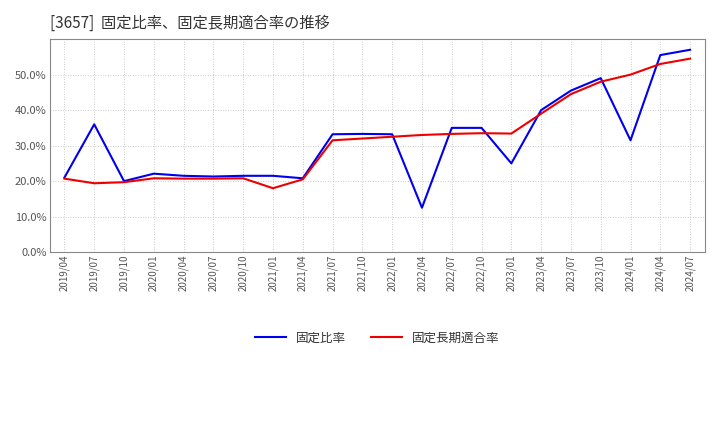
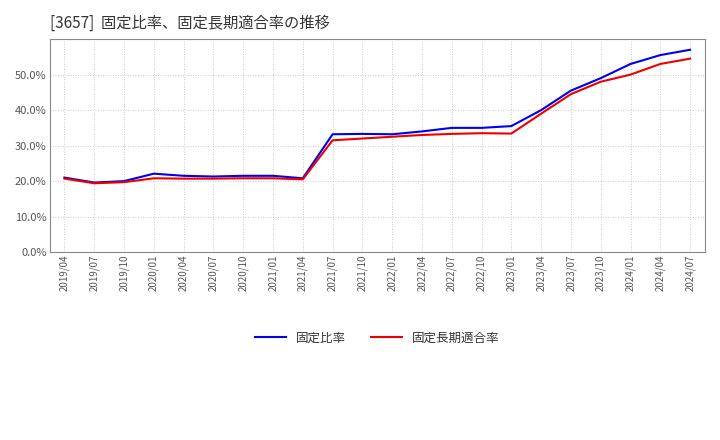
固定比率/2019/07: 36.0% -> 19.6%
固定長期適合率/2021/01: 18.0% -> 20.8%
固定比率/2022/04: 12.5% -> 34.0%
固定比率/2023/01: 25.0% -> 35.5%
固定比率/2024/01: 31.5% -> 53.0%
